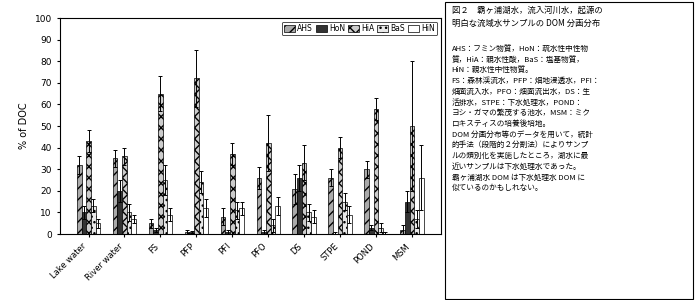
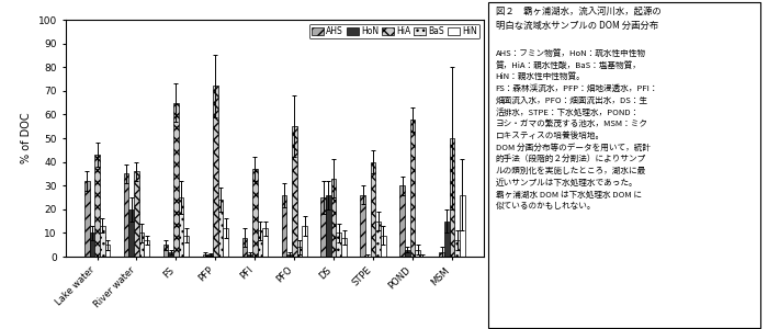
HiA/PFO: 42 -> 55
AHS/DS: 21 -> 25
